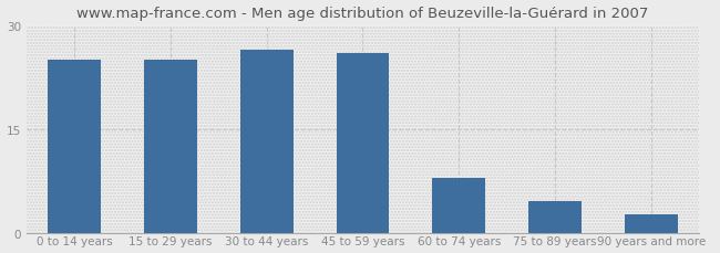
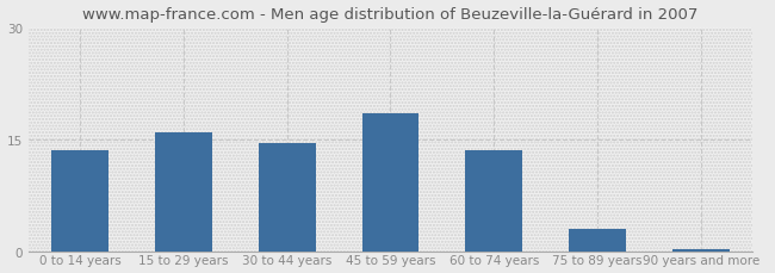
0 to 14 years: 25.0 -> 13.5
15 to 29 years: 25.0 -> 16.0
30 to 44 years: 26.4 -> 14.5
45 to 59 years: 26.0 -> 18.5
60 to 74 years: 8.0 -> 13.5
75 to 89 years: 4.6 -> 3.0
90 years and more: 2.6 -> 0.3
